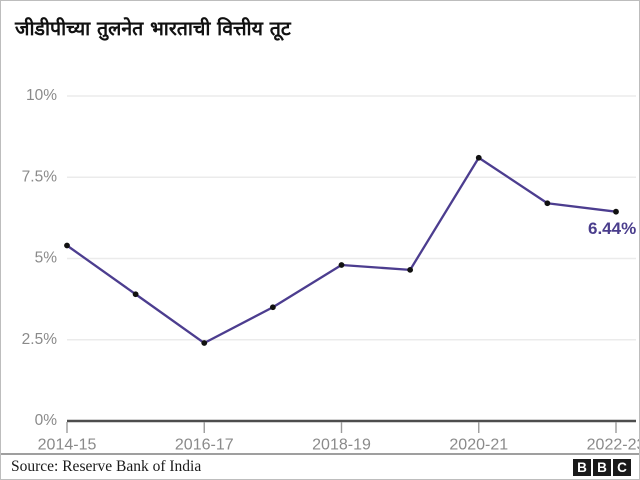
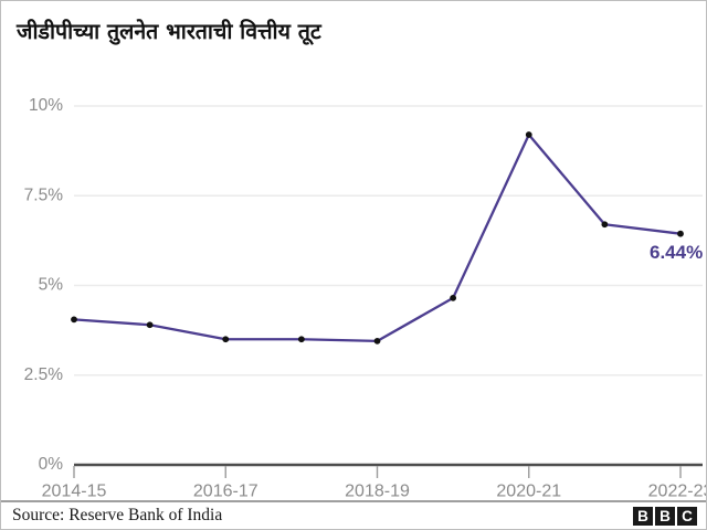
2014-15: 5.4% -> 4.0%
2016-17: 2.4% -> 3.5%
2018-19: 4.8% -> 3.5%
2020-21: 8.1% -> 9.2%
